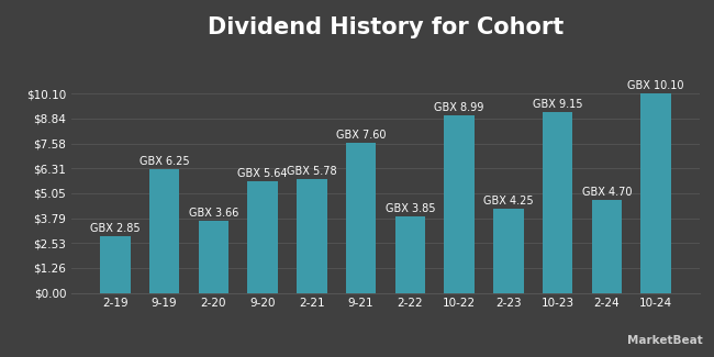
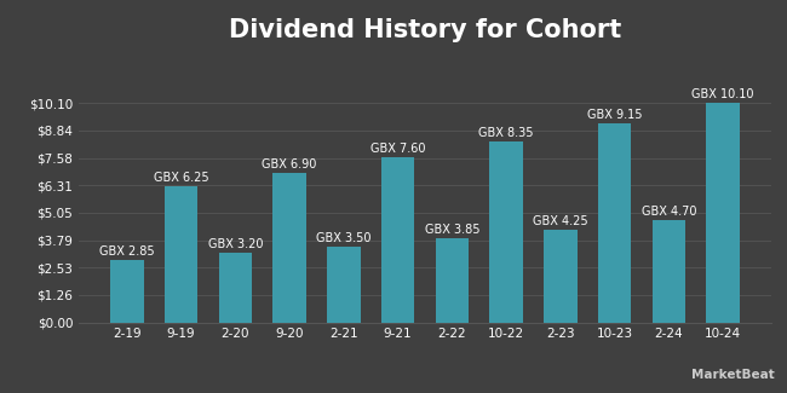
2-20: 3.66 -> 3.20
9-20: 5.64 -> 6.90
2-21: 5.78 -> 3.50
10-22: 8.99 -> 8.35
